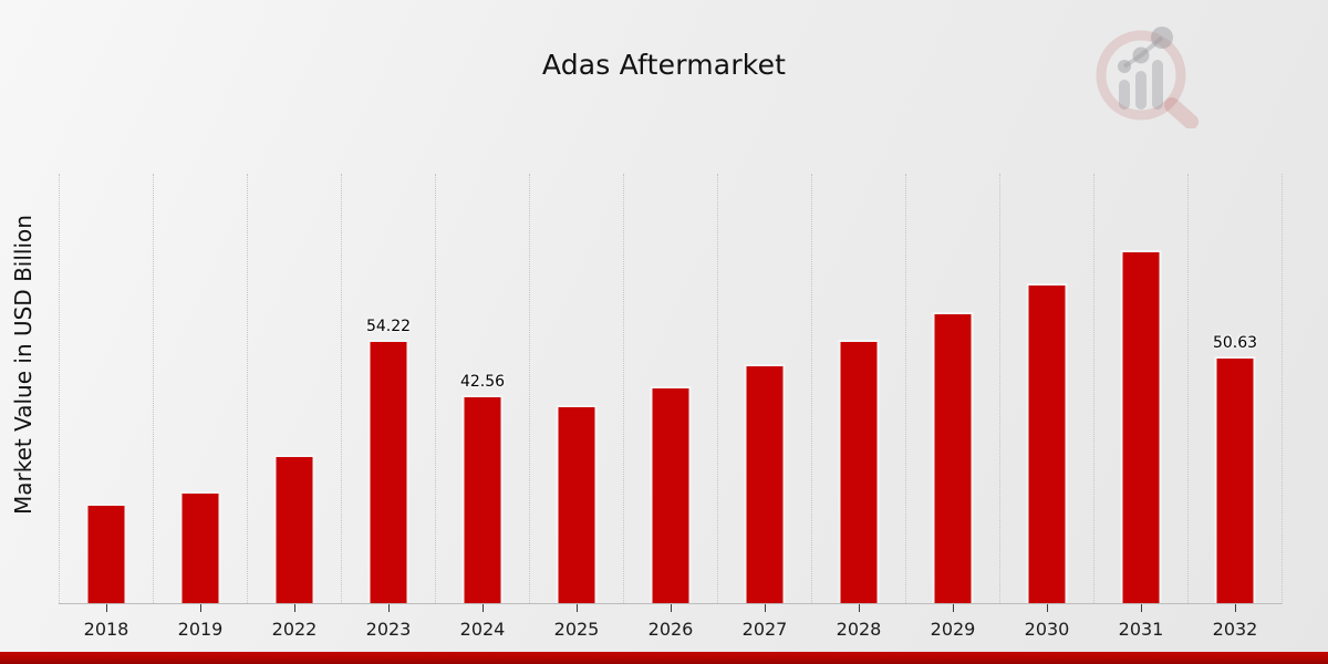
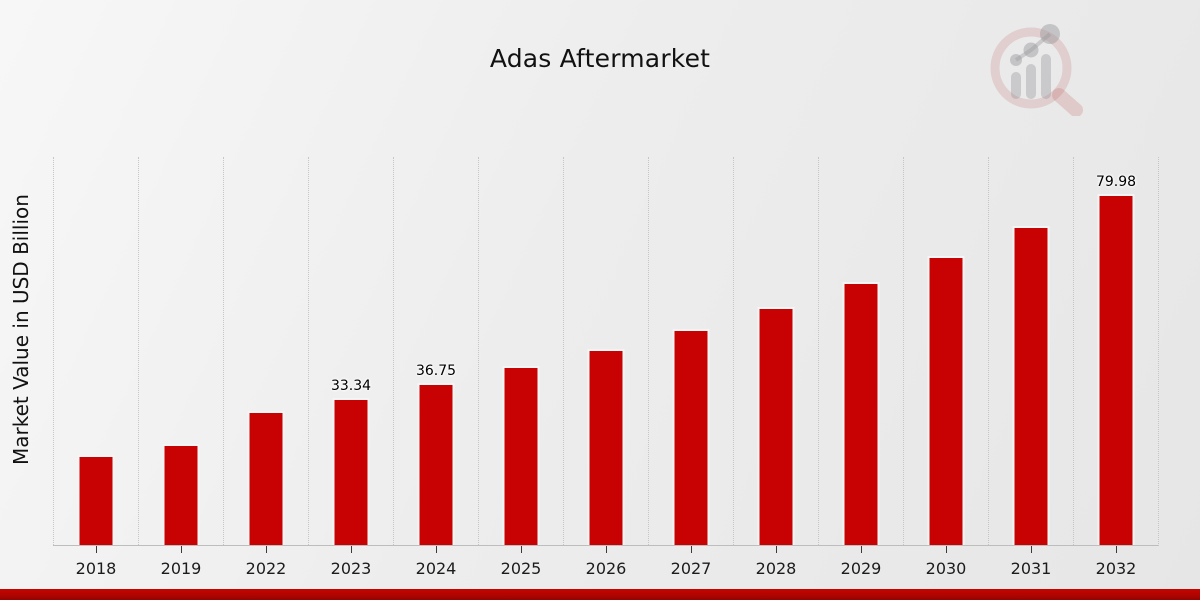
2023: 54.22 -> 33.34
2024: 42.56 -> 36.75
2032: 50.63 -> 79.98
